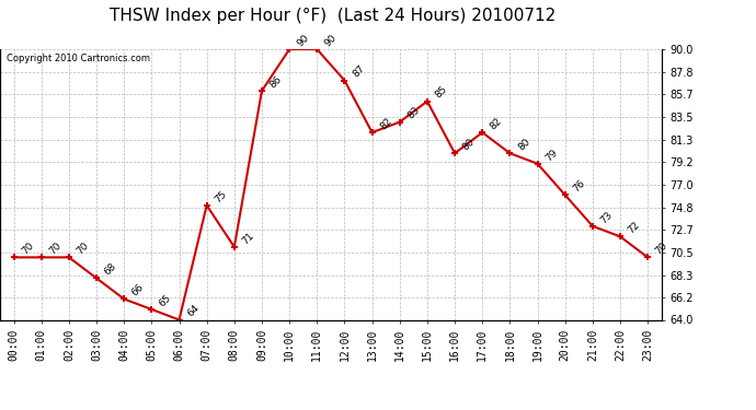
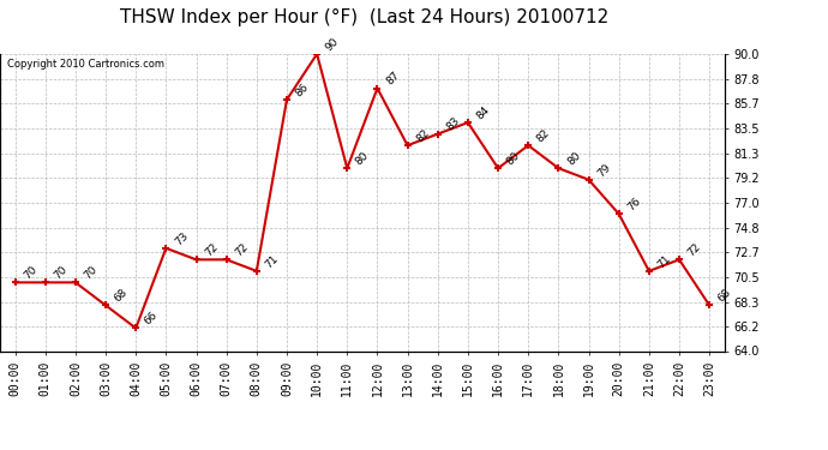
05:00: 65 -> 73
06:00: 64 -> 72
07:00: 75 -> 72
11:00: 90 -> 80
15:00: 85 -> 84
21:00: 73 -> 71
23:00: 70 -> 68
